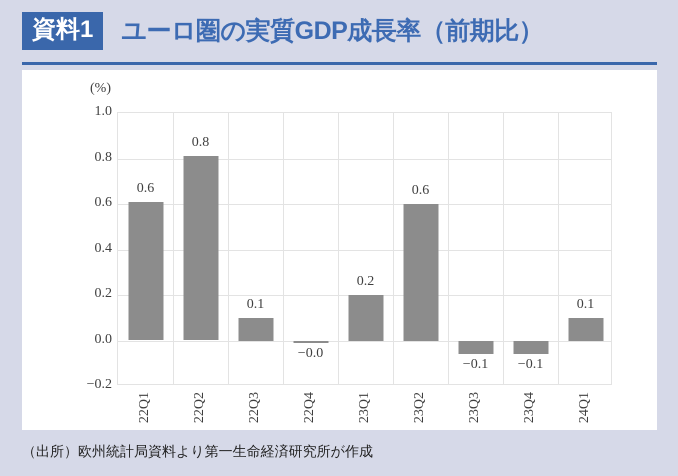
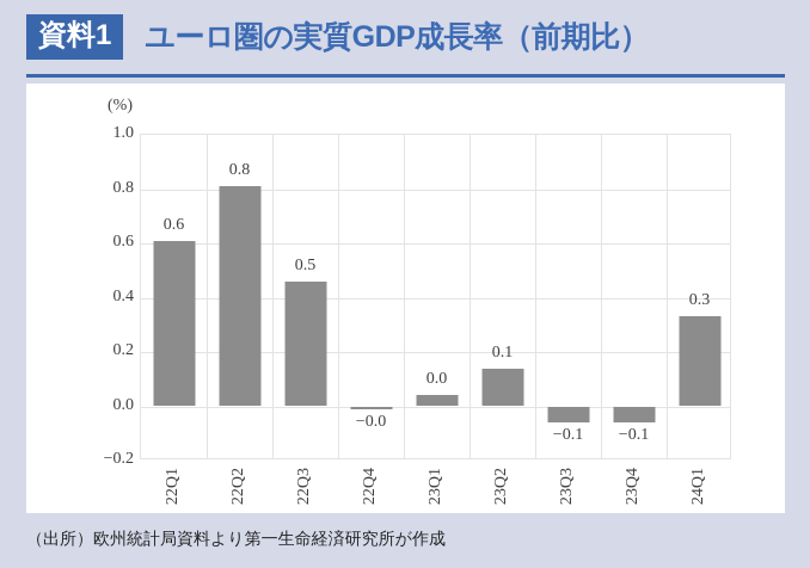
22Q3: 0.1 -> 0.5
23Q1: 0.2 -> 0.0
23Q2: 0.6 -> 0.1
24Q1: 0.1 -> 0.3
